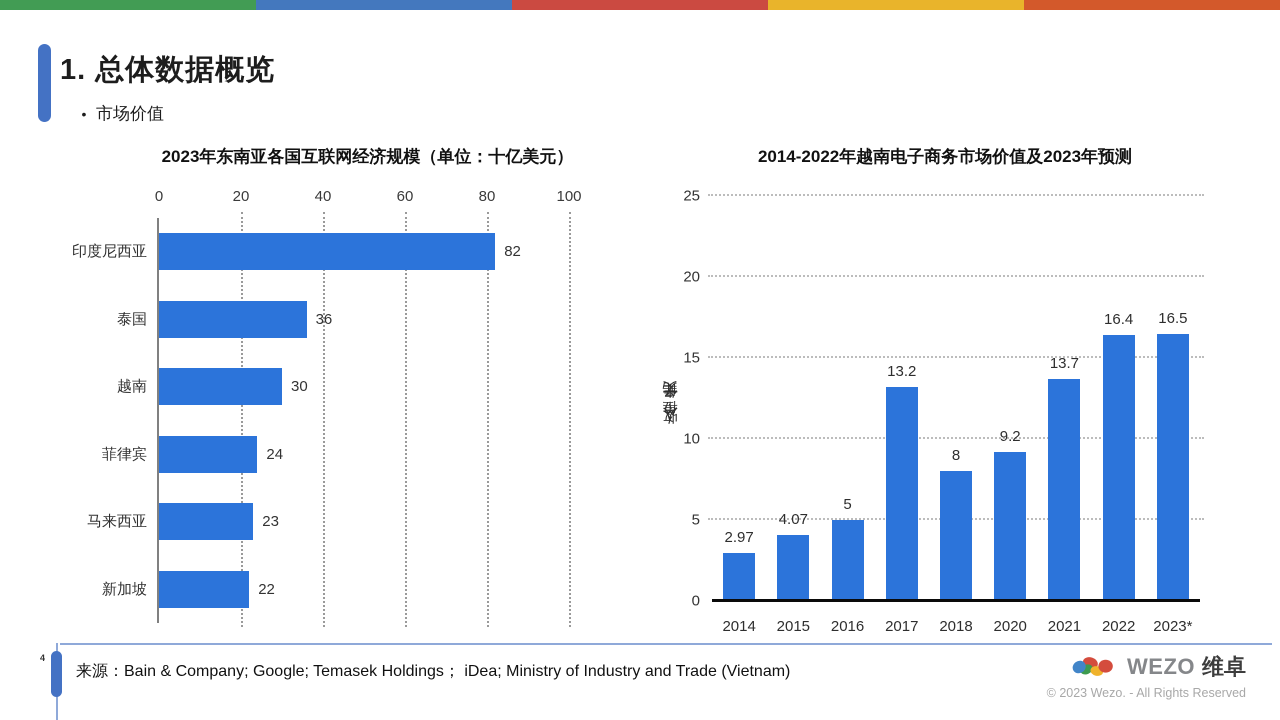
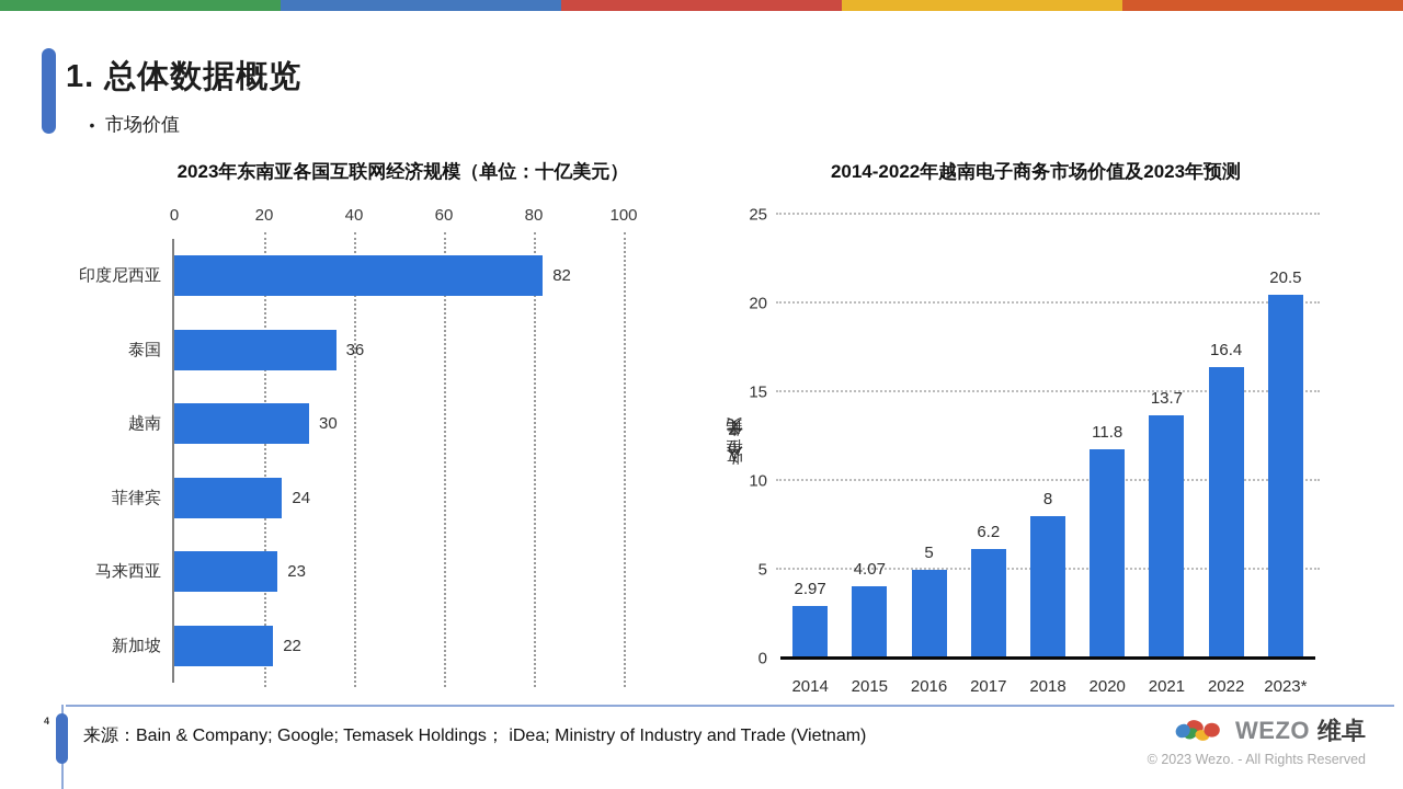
2014-2022年越南电子商务市场价值及2023年预测/2017: 13.2 -> 6.2
2014-2022年越南电子商务市场价值及2023年预测/2020: 9.2 -> 11.8
2014-2022年越南电子商务市场价值及2023年预测/2023*: 16.5 -> 20.5
